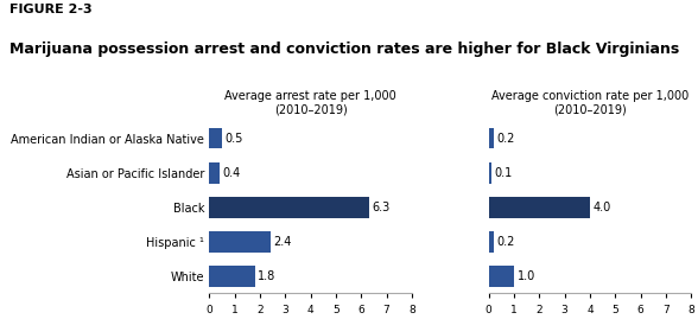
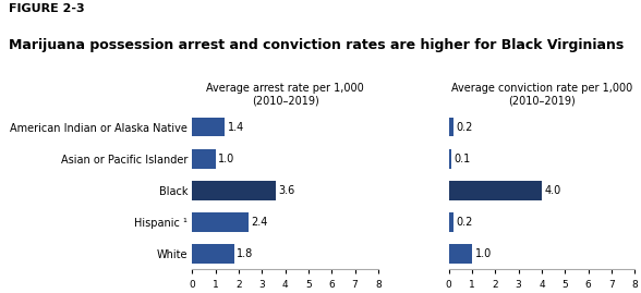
Average arrest rate per 1,000 (2010–2019)/American Indian or Alaska Native: 0.5 -> 1.4
Average arrest rate per 1,000 (2010–2019)/Asian or Pacific Islander: 0.4 -> 1.0
Average arrest rate per 1,000 (2010–2019)/Black: 6.3 -> 3.6
